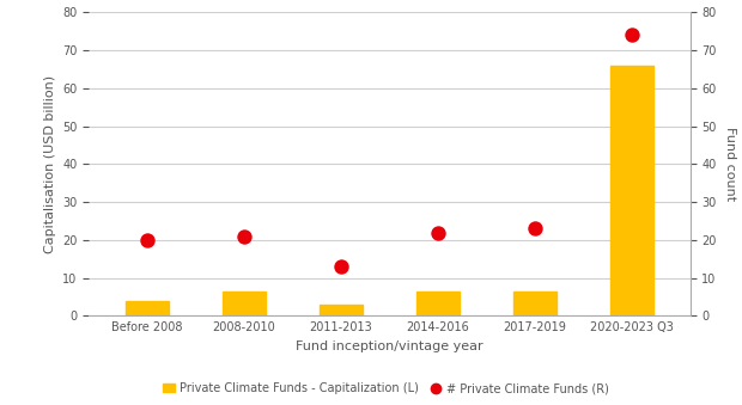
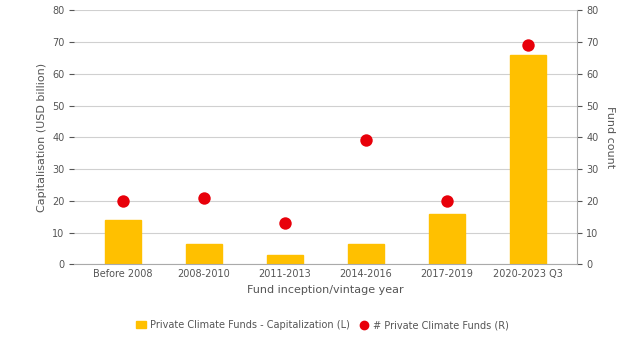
Private Climate Funds - Capitalization (L)/Before 2008: 4.0 -> 14.0
# Private Climate Funds (R)/2014-2016: 22 -> 39
Private Climate Funds - Capitalization (L)/2017-2019: 6.5 -> 16.0
# Private Climate Funds (R)/2017-2019: 23 -> 20
# Private Climate Funds (R)/2020-2023 Q3: 74 -> 69
